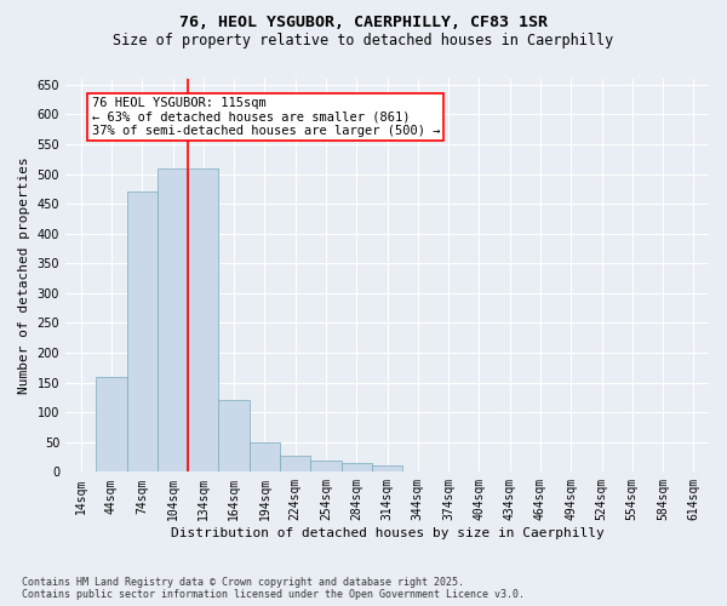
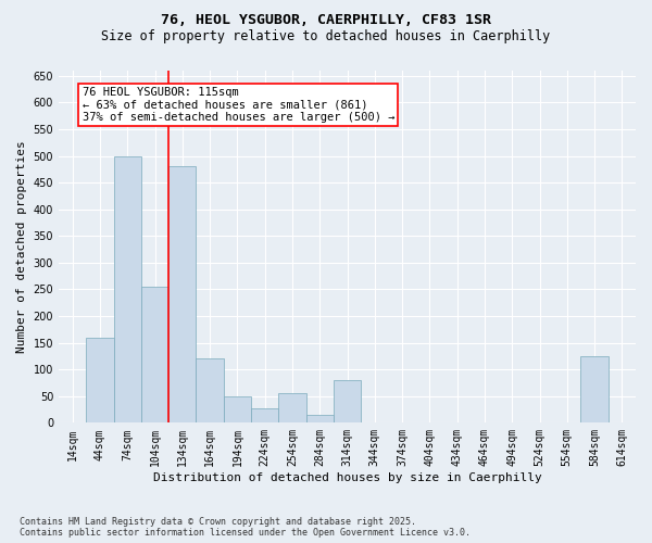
74sqm: 470 -> 500
104sqm: 510 -> 255
134sqm: 510 -> 480
254sqm: 20 -> 55
314sqm: 10 -> 80
584sqm: 1 -> 125
